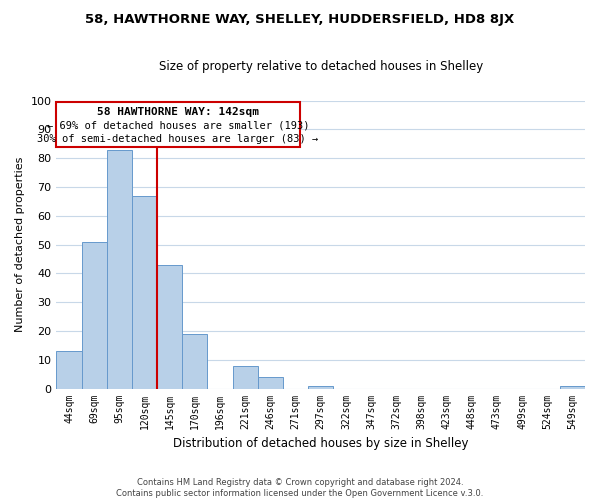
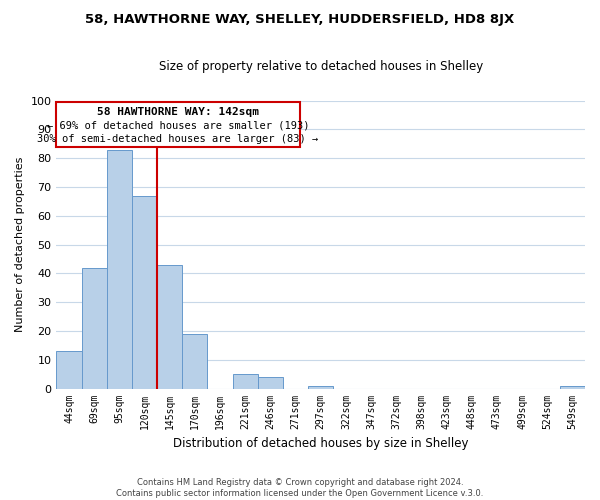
69sqm: 51 -> 42
221sqm: 8 -> 5
